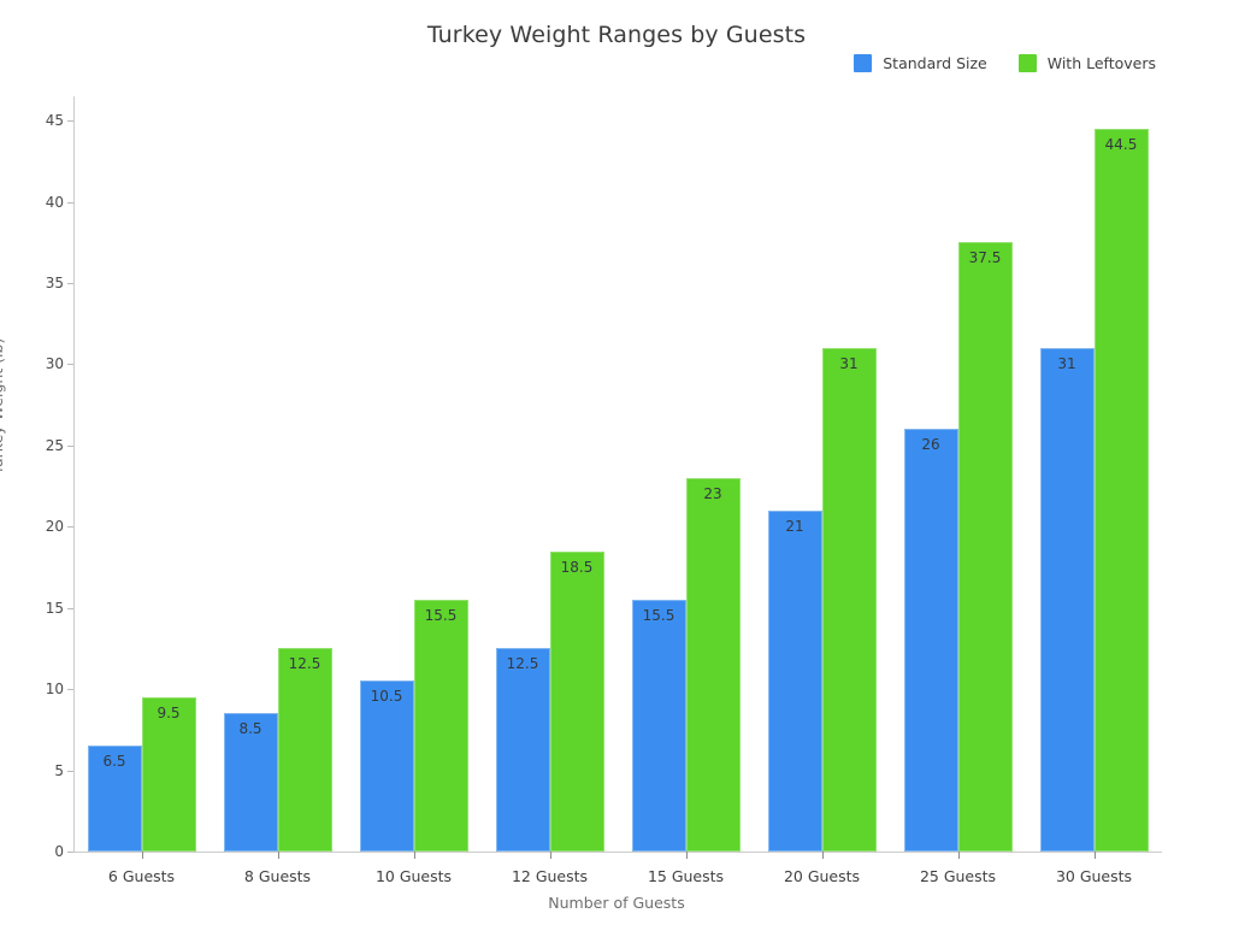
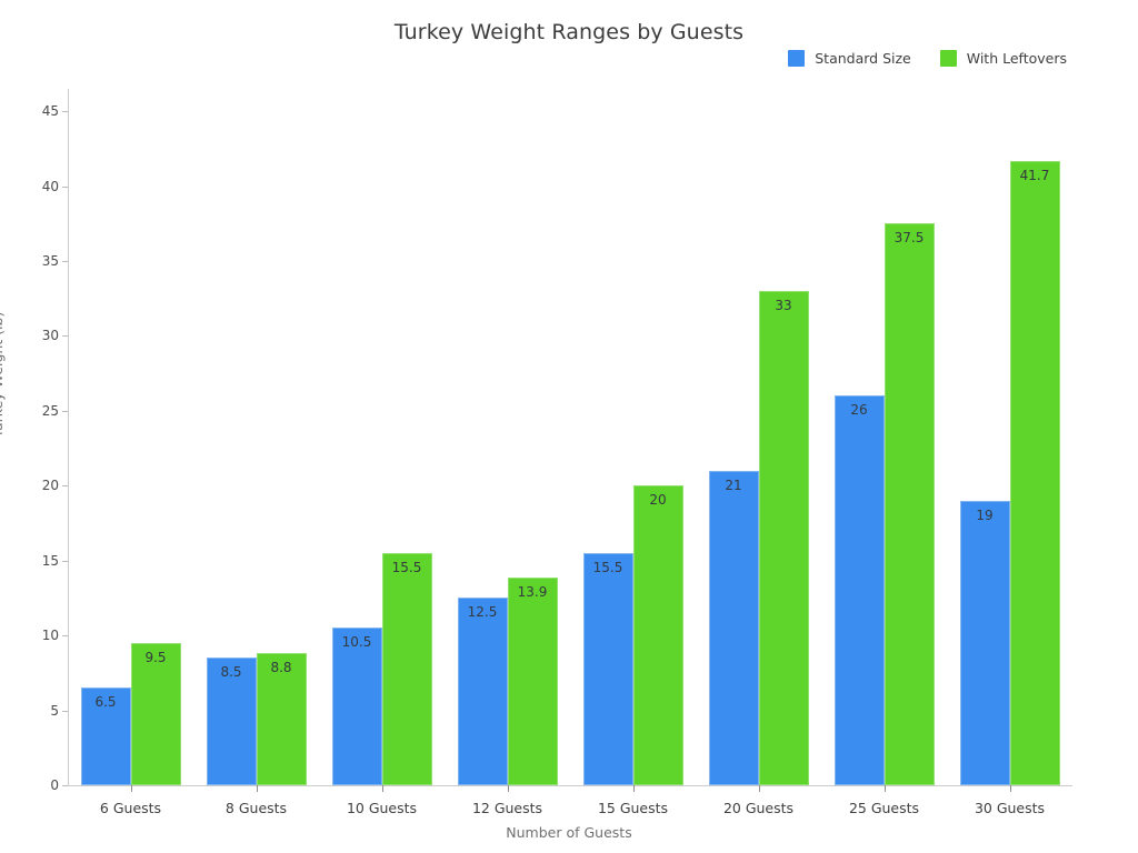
With Leftovers/8 Guests: 12.5 -> 8.8
With Leftovers/12 Guests: 18.5 -> 13.9
With Leftovers/15 Guests: 23 -> 20
With Leftovers/20 Guests: 31 -> 33
Standard Size/30 Guests: 31 -> 19
With Leftovers/30 Guests: 44.5 -> 41.7
